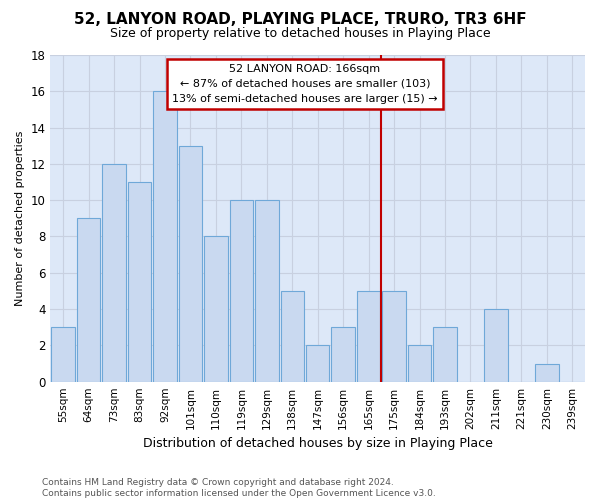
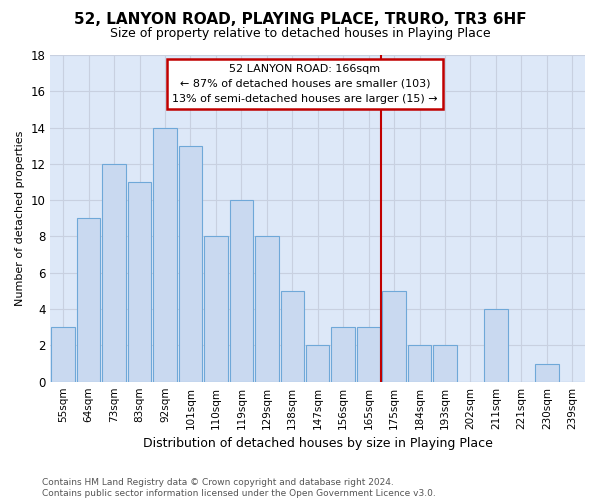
92sqm: 16 -> 14
129sqm: 10 -> 8
165sqm: 5 -> 3
193sqm: 3 -> 2
